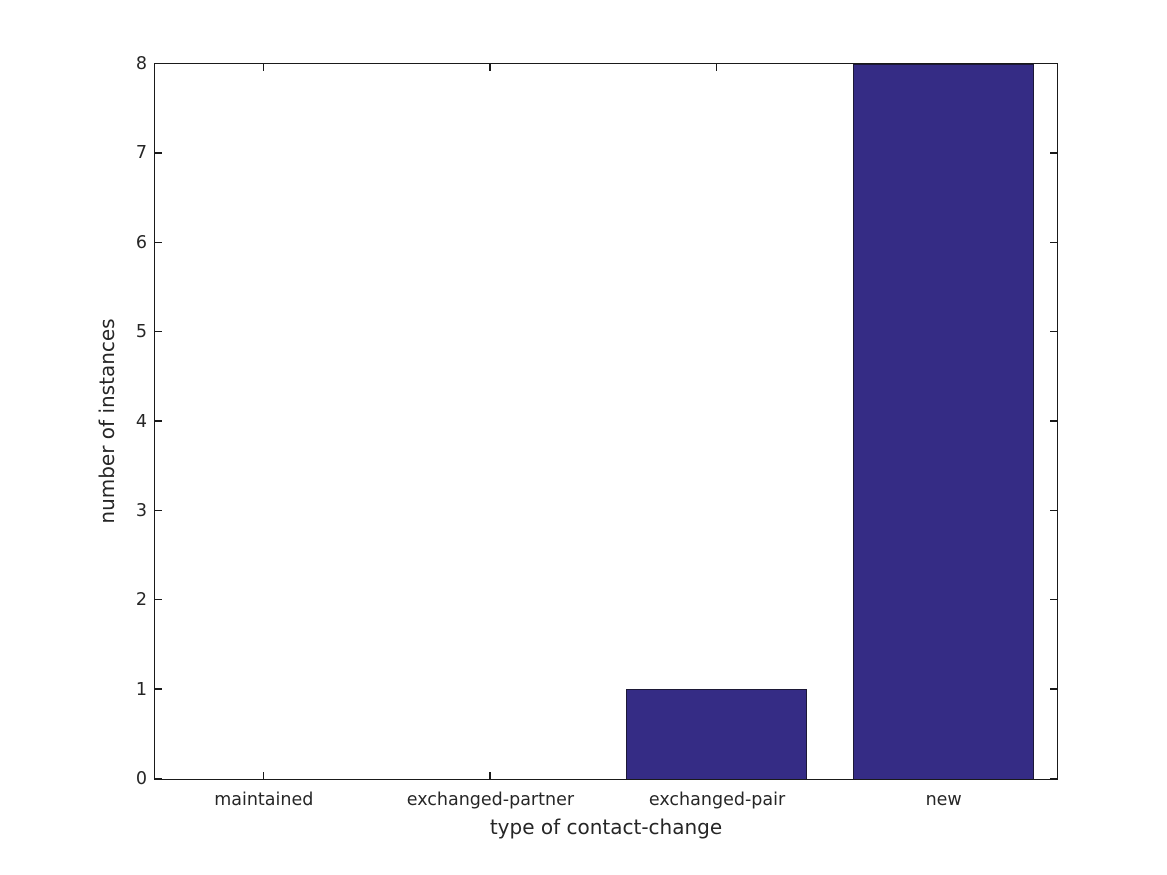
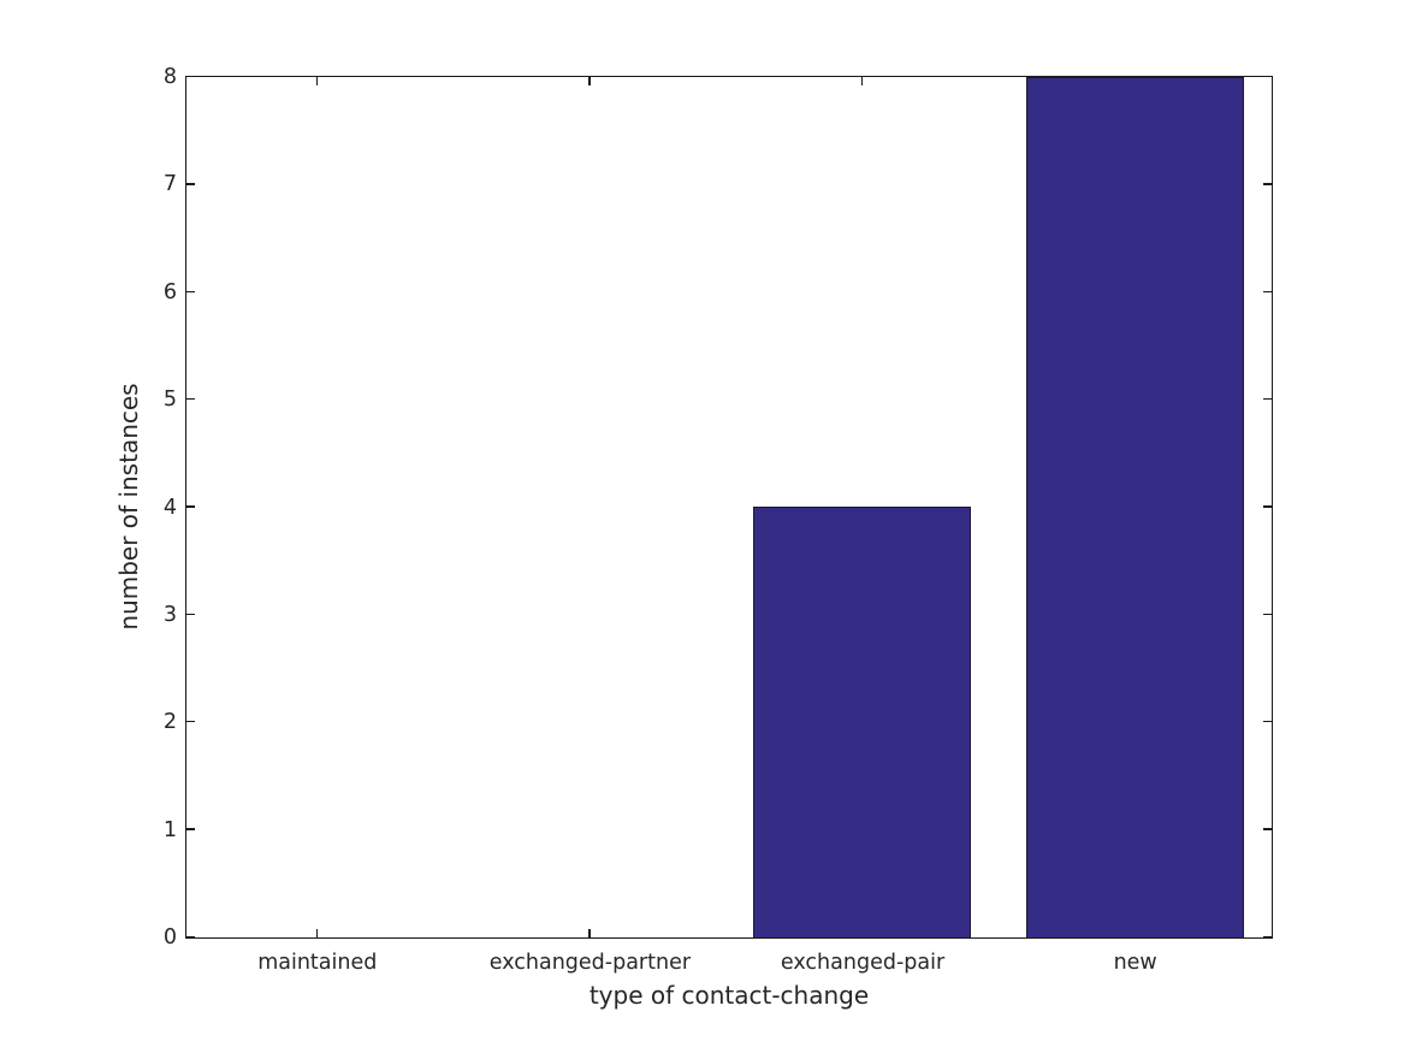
exchanged-pair: 1 -> 4
